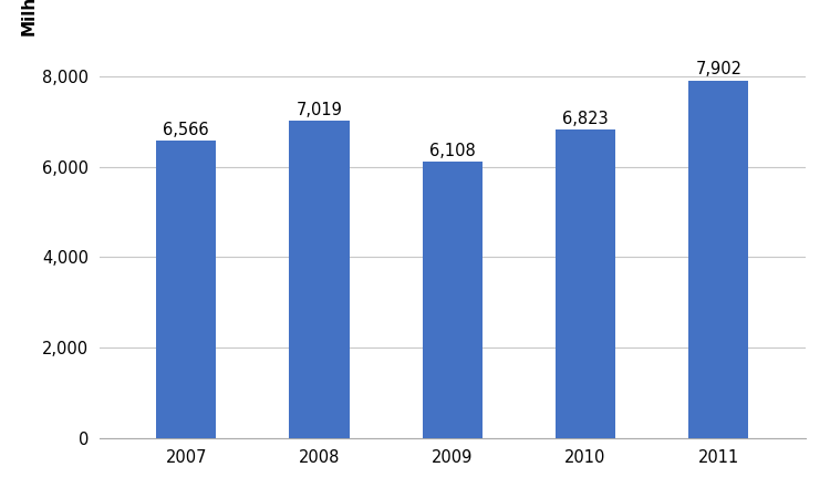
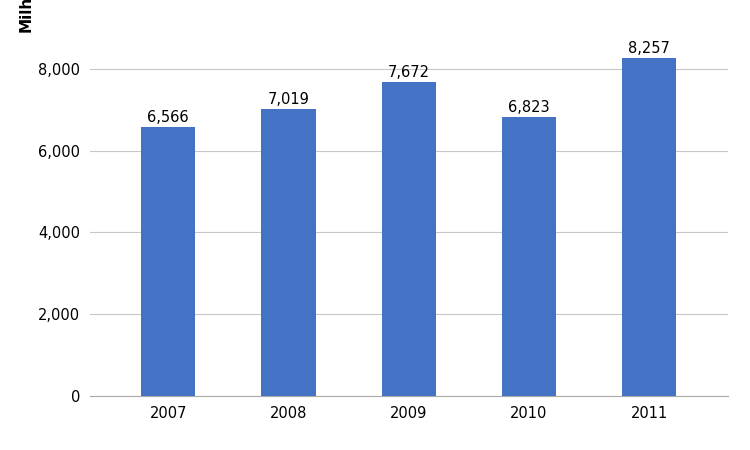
2009: 6,108 -> 7,672
2011: 7,902 -> 8,257
